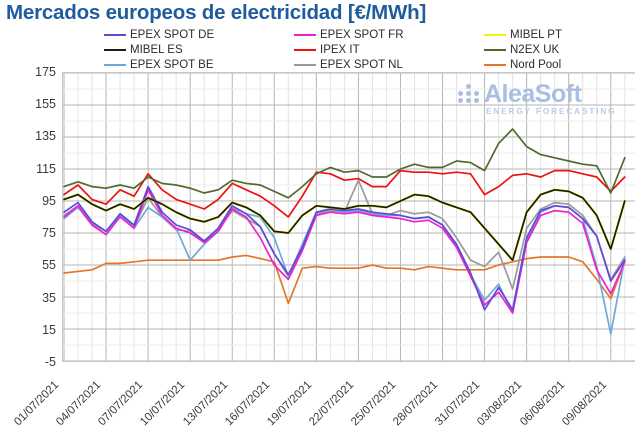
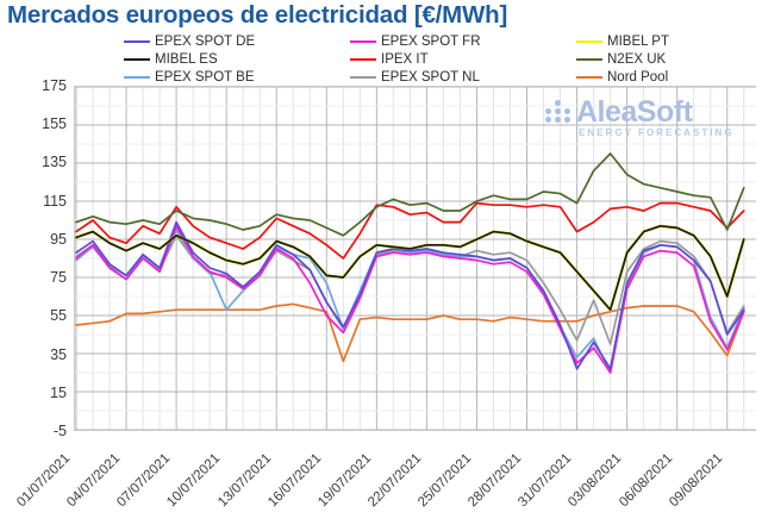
EPEX SPOT BE/07/07/2021: 91 -> 100
EPEX SPOT NL/22/07/2021: 108 -> 89
EPEX SPOT NL/31/07/2021: 54 -> 42
EPEX SPOT BE/09/08/2021: 12 -> 38
